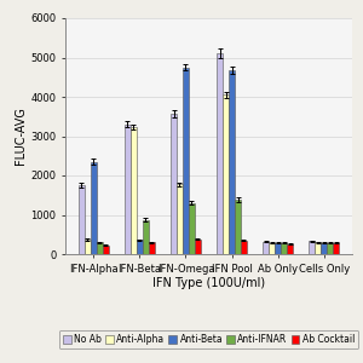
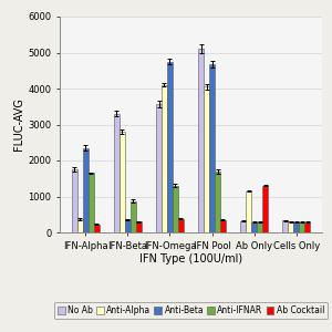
Anti-IFNAR/IFN-Alpha: 300 -> 1650
Anti-Alpha/IFN-Beta: 3230 -> 2800
Anti-Alpha/IFN-Omega: 1780 -> 4100
Anti-IFNAR/IFN Pool: 1380 -> 1700
Anti-Alpha/Ab Only: 280 -> 1150
Ab Cocktail/Ab Only: 260 -> 1300
